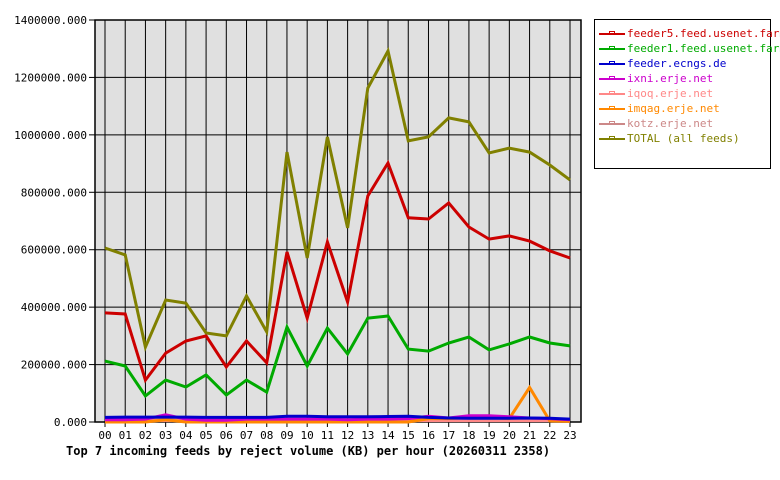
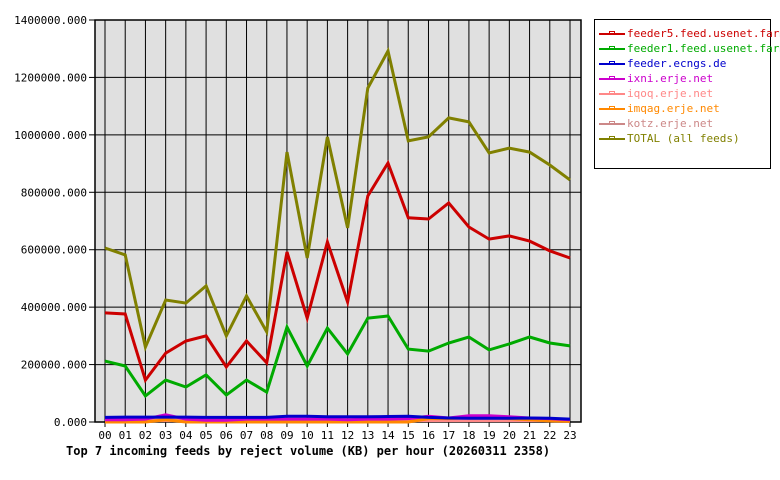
TOTAL (all feeds)/05: 310000 -> 470000
imqag.erje.net/21: 120000 -> 10000
